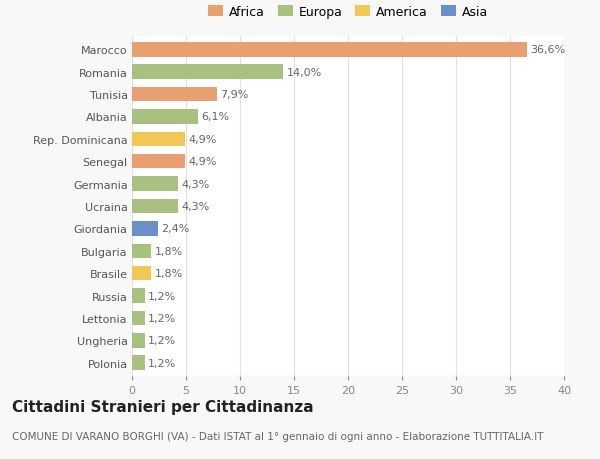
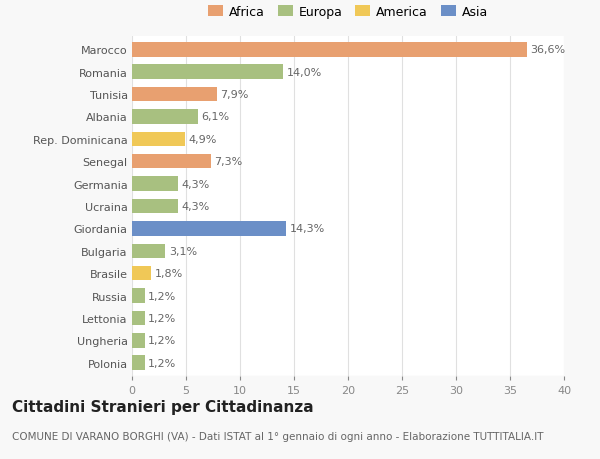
Senegal: 4,9% -> 7,3%
Giordania: 2,4% -> 14,3%
Bulgaria: 1,8% -> 3,1%
